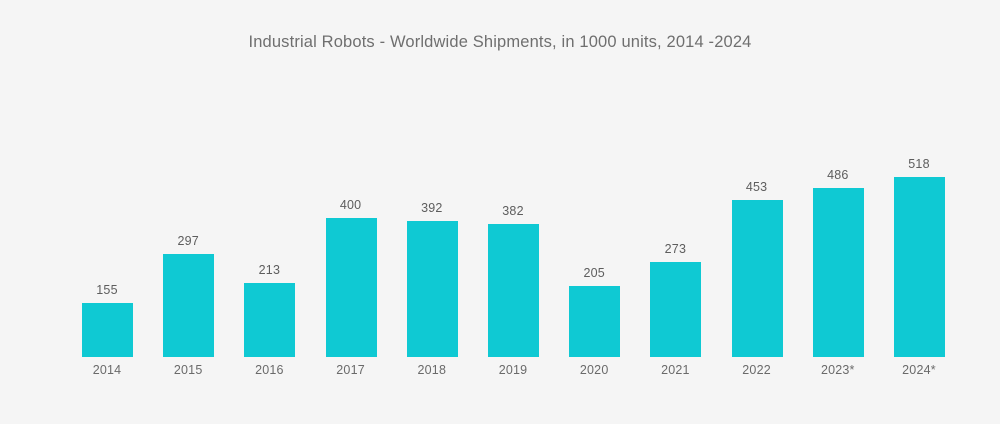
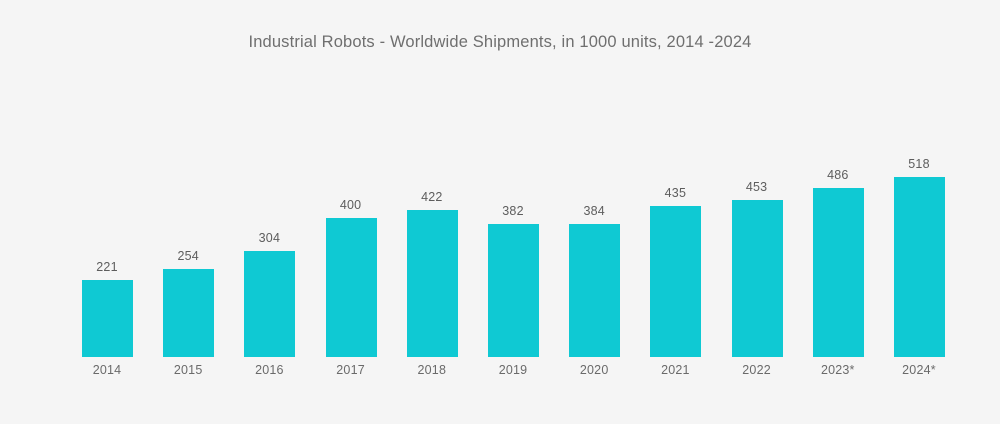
2014: 155 -> 221
2015: 297 -> 254
2016: 213 -> 304
2018: 392 -> 422
2020: 205 -> 384
2021: 273 -> 435
